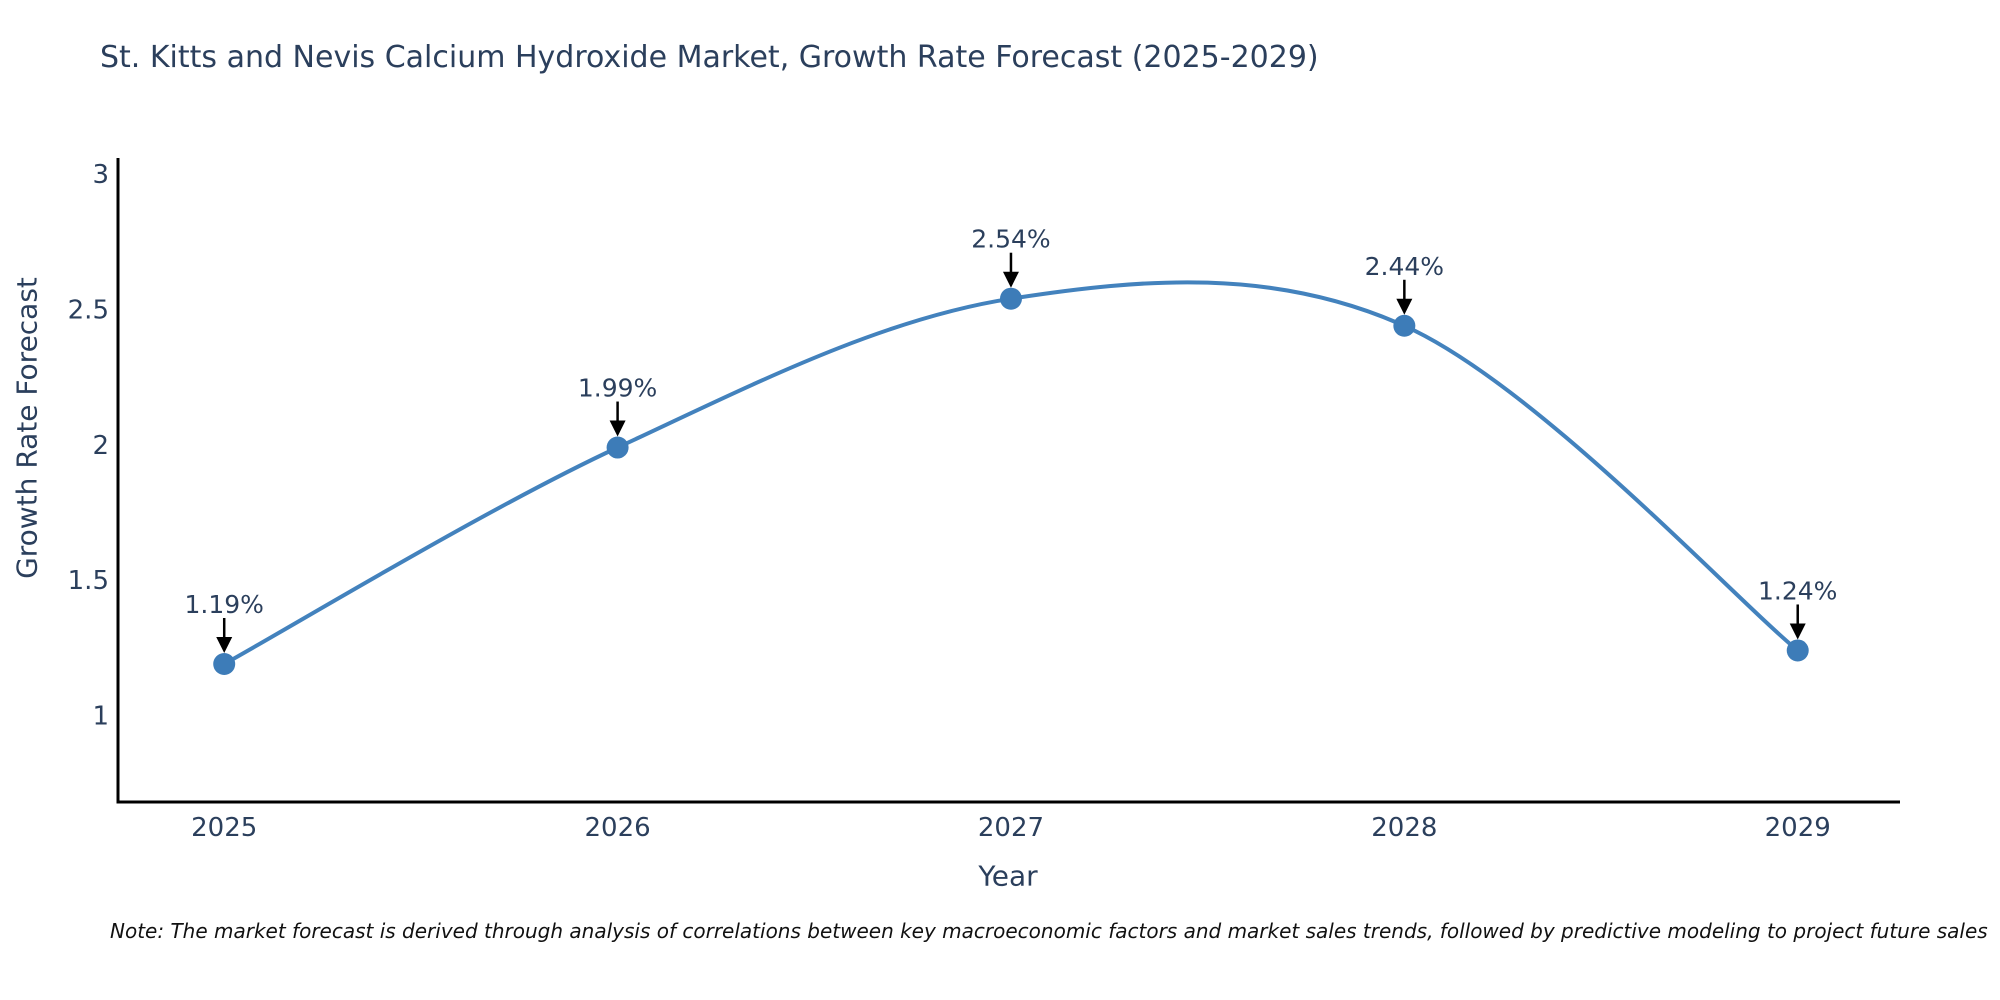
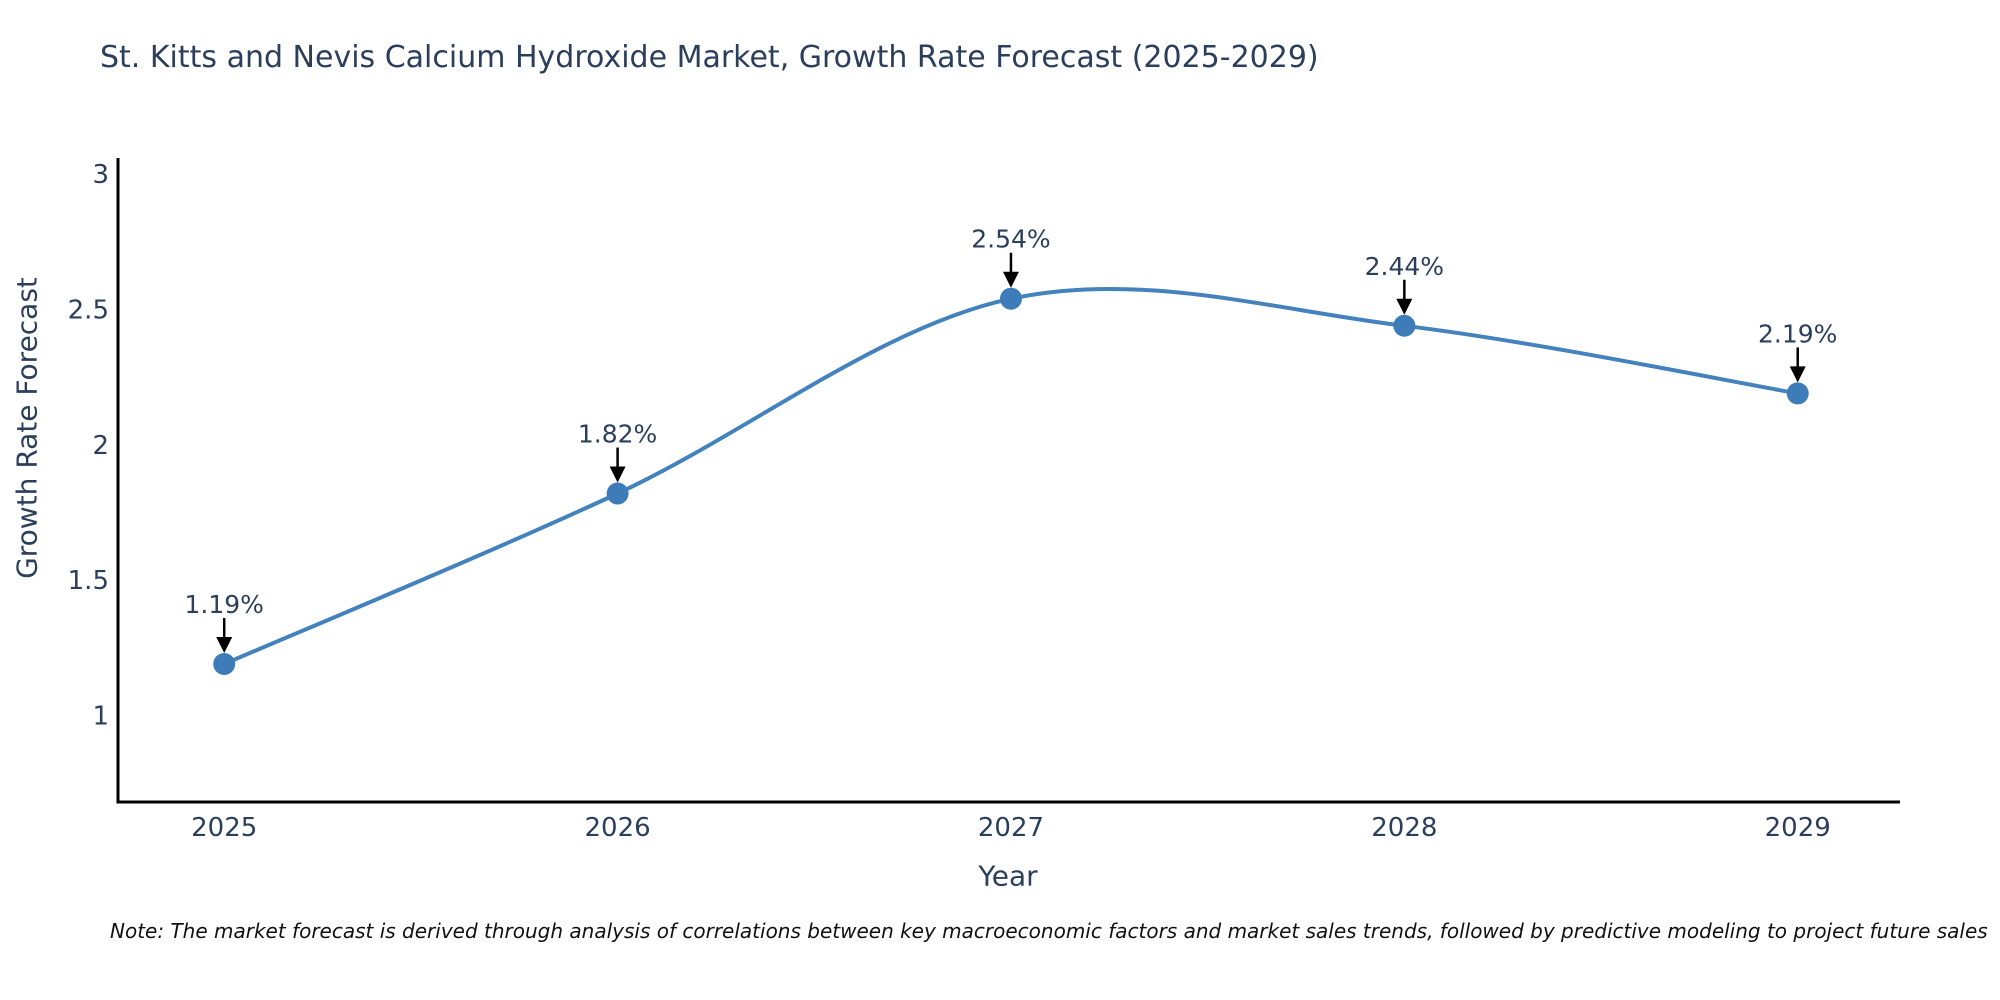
2026: 1.99% -> 1.82%
2029: 1.24% -> 2.19%
